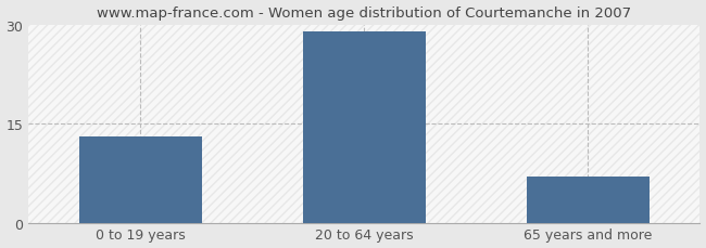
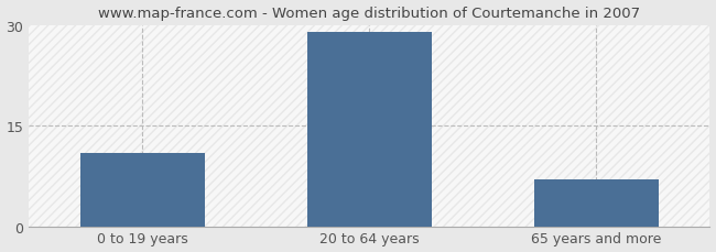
0 to 19 years: 13 -> 11
